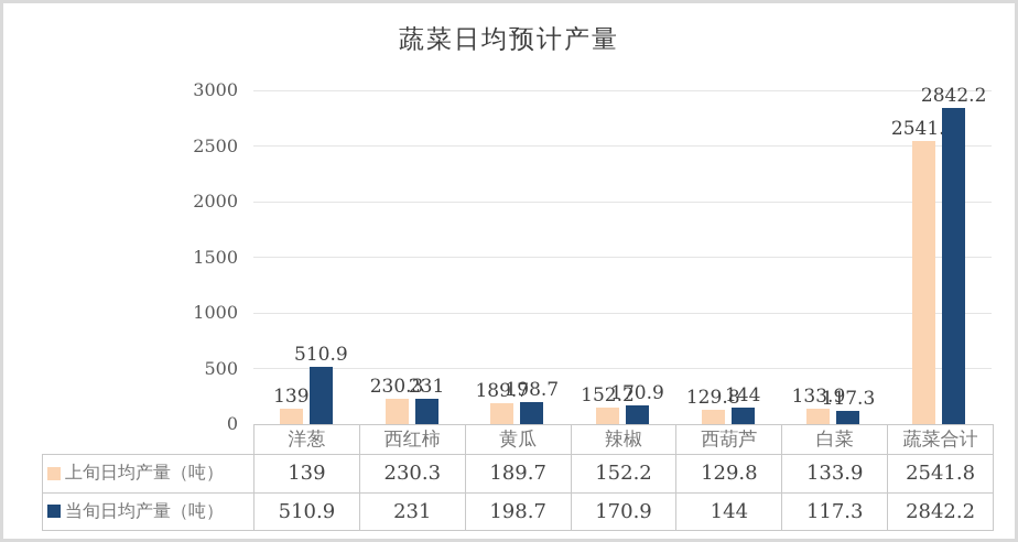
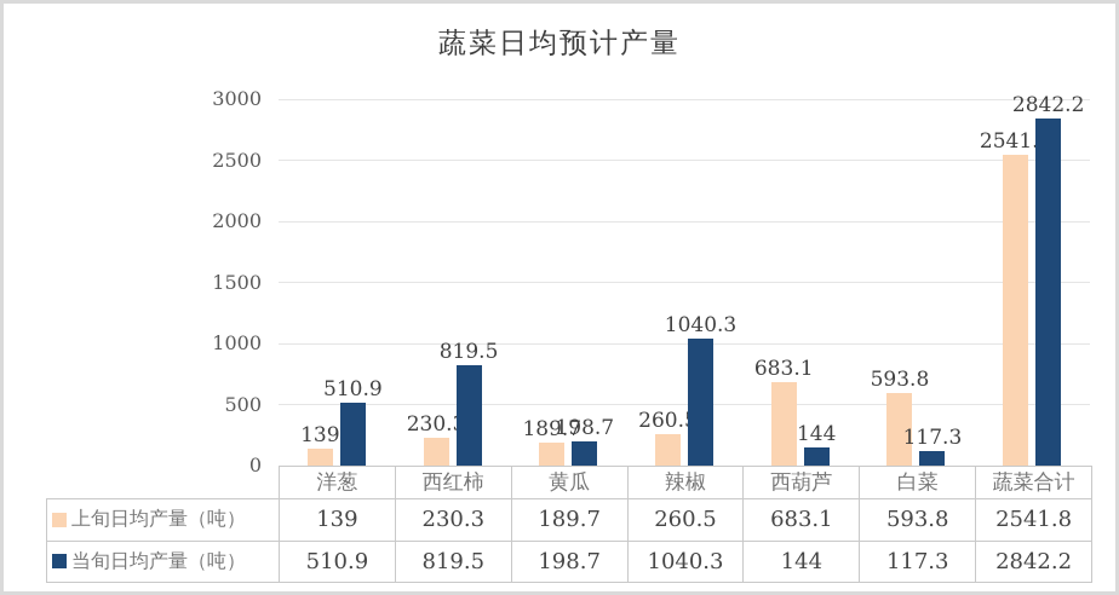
当旬日均产量（吨）/西红柿: 231 -> 819.5
上旬日均产量（吨）/辣椒: 152.2 -> 260.5
当旬日均产量（吨）/辣椒: 170.9 -> 1040.3
上旬日均产量（吨）/西葫芦: 129.8 -> 683.1
上旬日均产量（吨）/白菜: 133.9 -> 593.8
